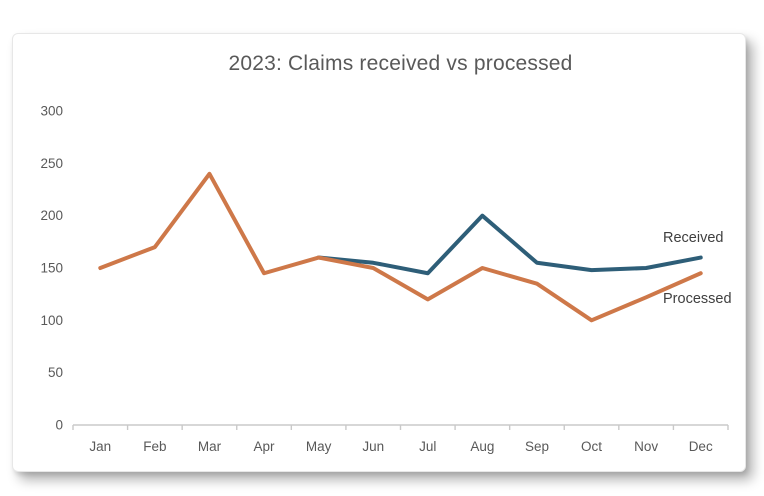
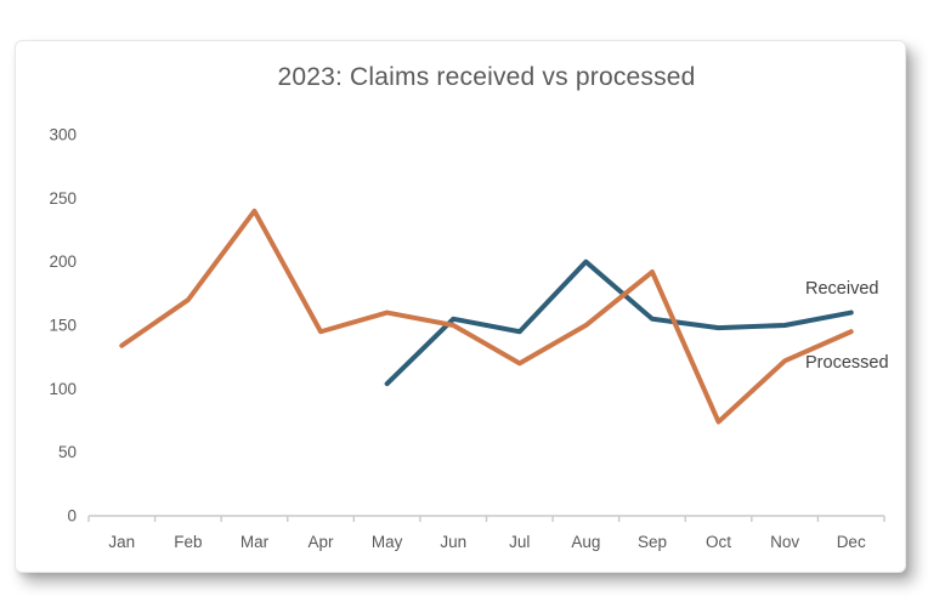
Processed/Jan: 150 -> 134
Received/May: 160 -> 104
Processed/Sep: 135 -> 192
Processed/Oct: 100 -> 74
